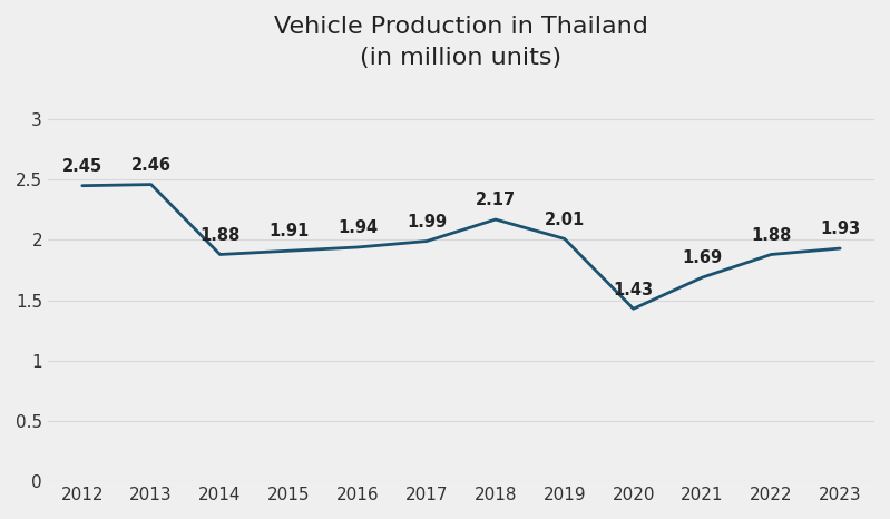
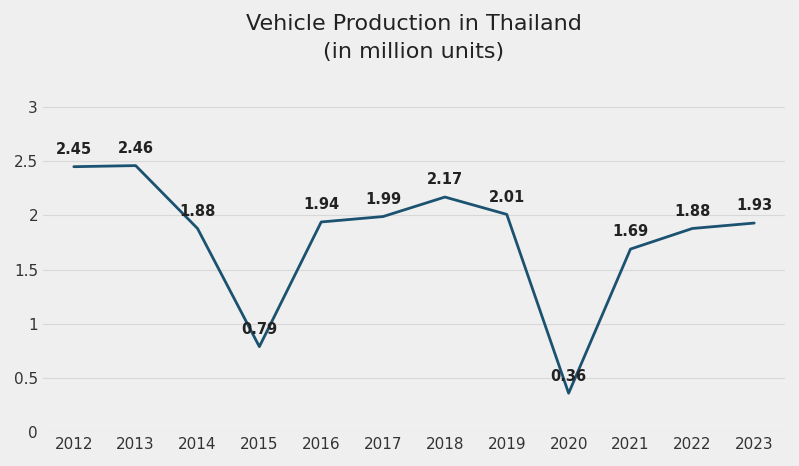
2015: 1.91 -> 0.79
2020: 1.43 -> 0.36
